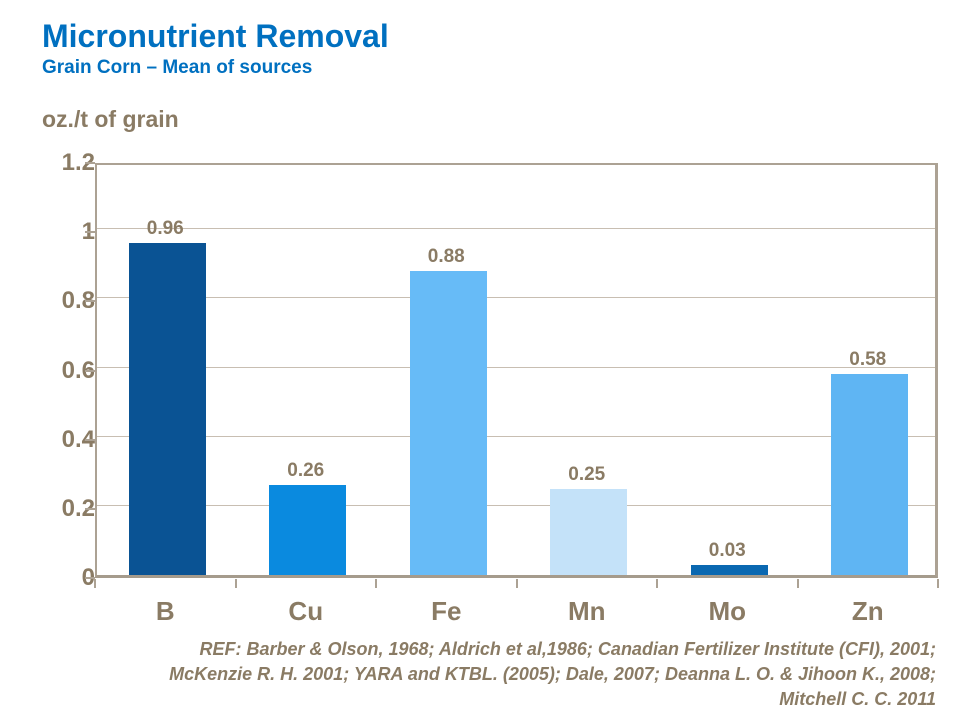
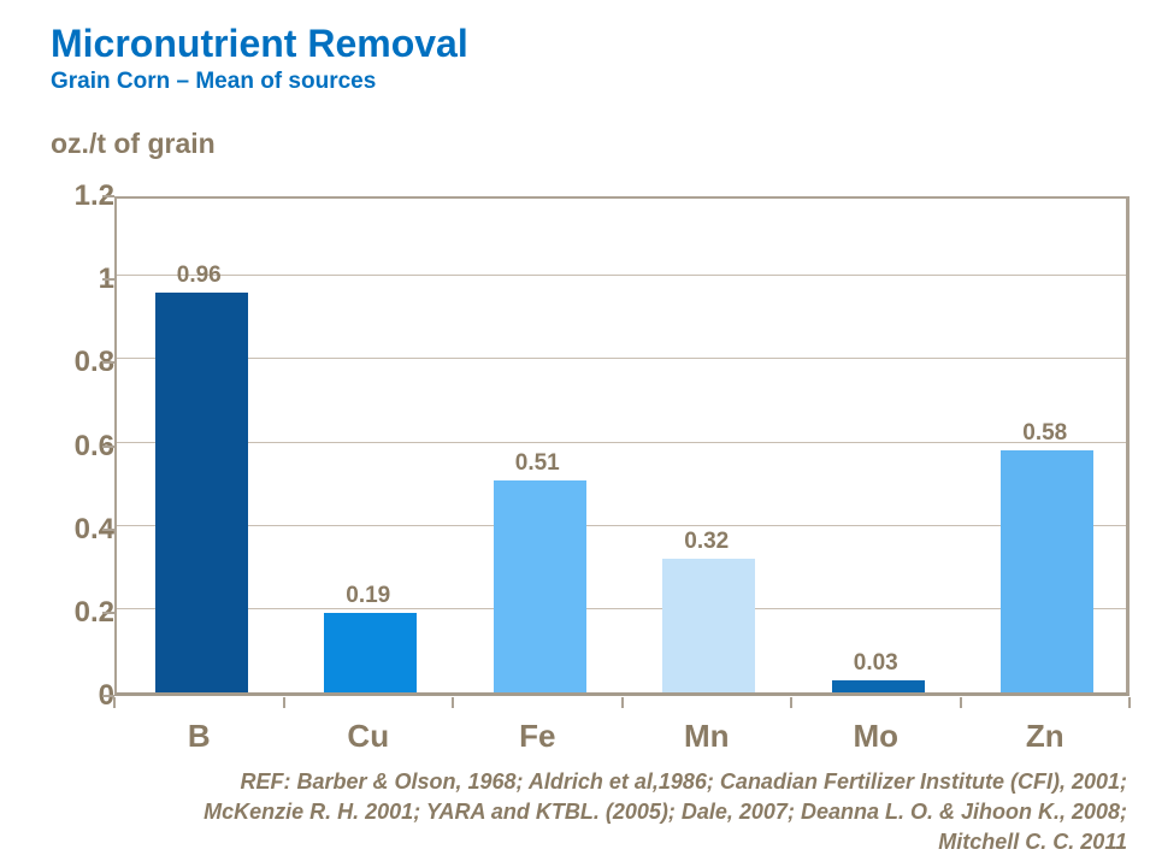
Cu: 0.26 -> 0.19
Fe: 0.88 -> 0.51
Mn: 0.25 -> 0.32
